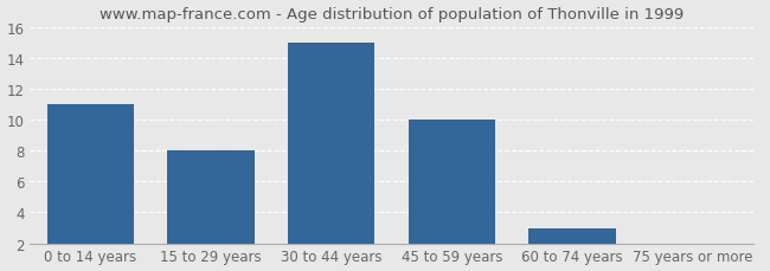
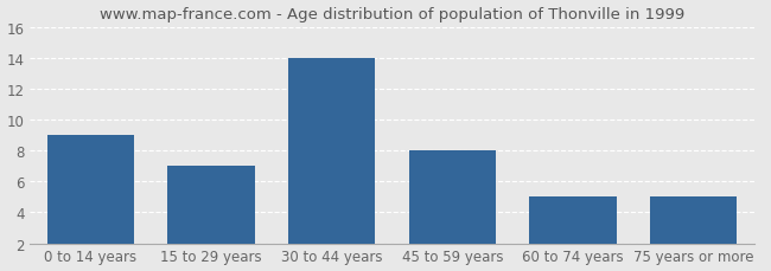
0 to 14 years: 11 -> 9
15 to 29 years: 8 -> 7
30 to 44 years: 15 -> 14
45 to 59 years: 10 -> 8
60 to 74 years: 3 -> 5
75 years or more: 2 -> 5
